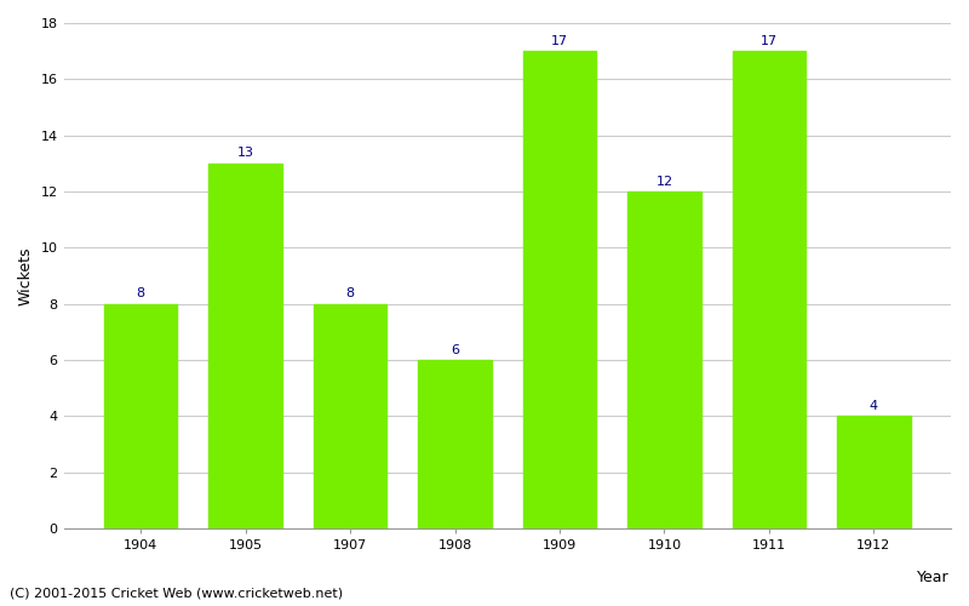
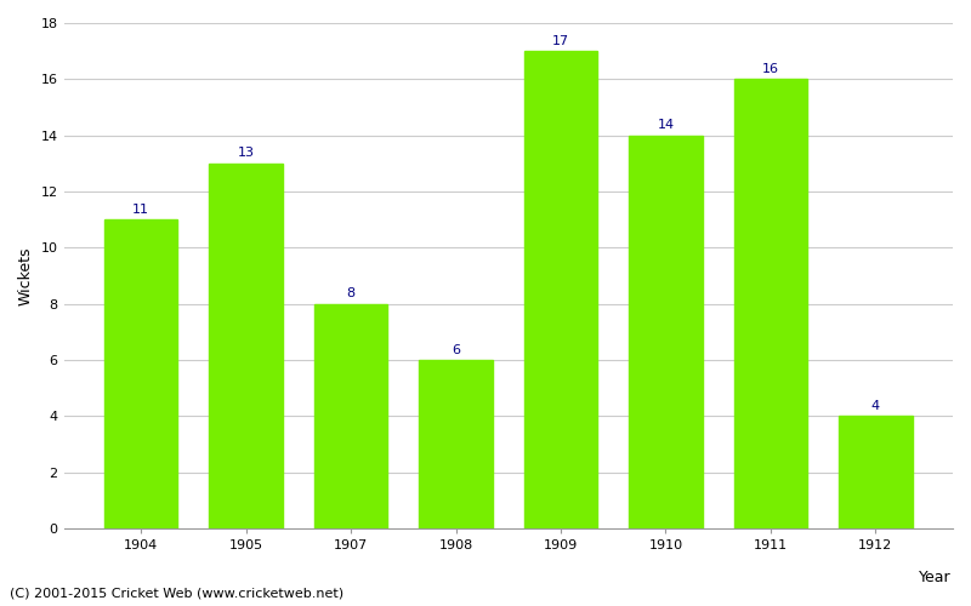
1904: 8 -> 11
1910: 12 -> 14
1911: 17 -> 16
